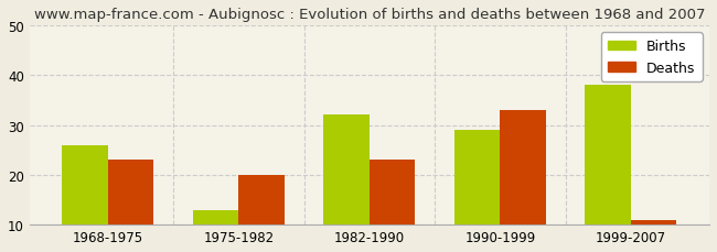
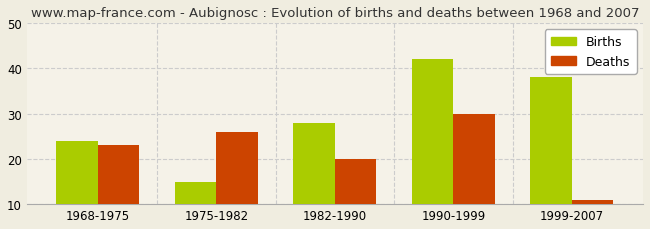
Births/1968-1975: 26 -> 24
Births/1975-1982: 13 -> 15
Deaths/1975-1982: 20 -> 26
Births/1982-1990: 32 -> 28
Deaths/1982-1990: 23 -> 20
Births/1990-1999: 29 -> 42
Deaths/1990-1999: 33 -> 30
